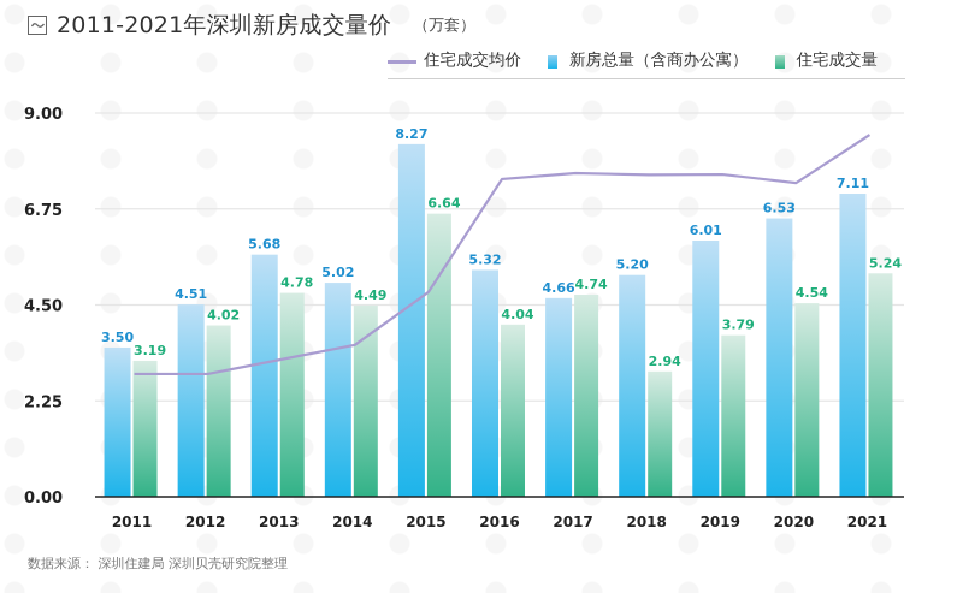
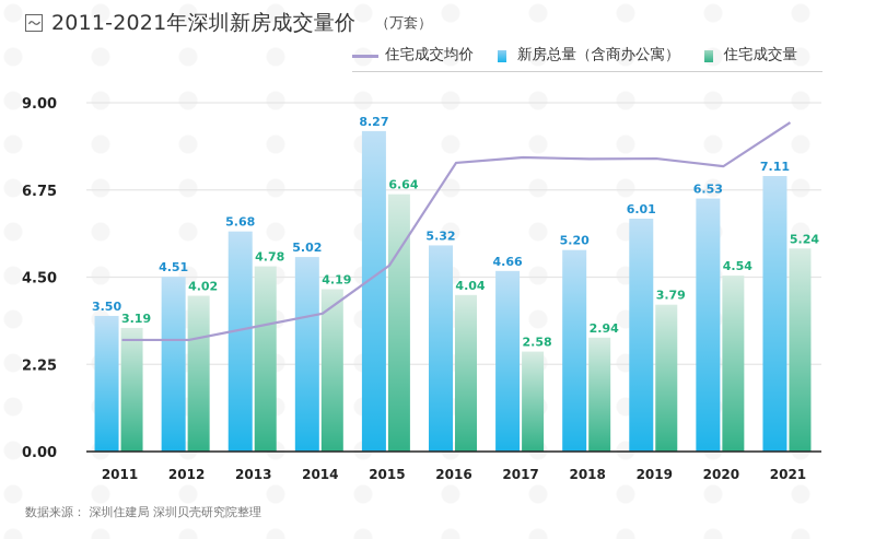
住宅成交量/2014: 4.49 -> 4.19
住宅成交量/2017: 4.74 -> 2.58
